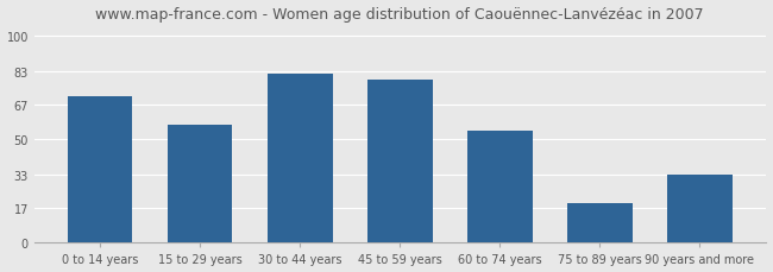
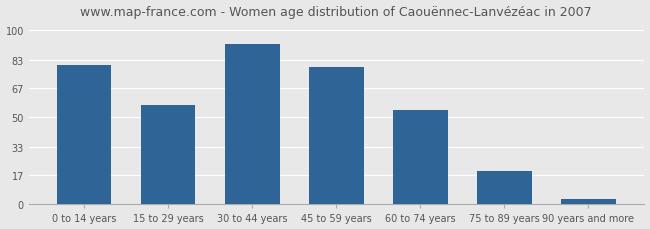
0 to 14 years: 71 -> 80
30 to 44 years: 82 -> 92
90 years and more: 33 -> 3
